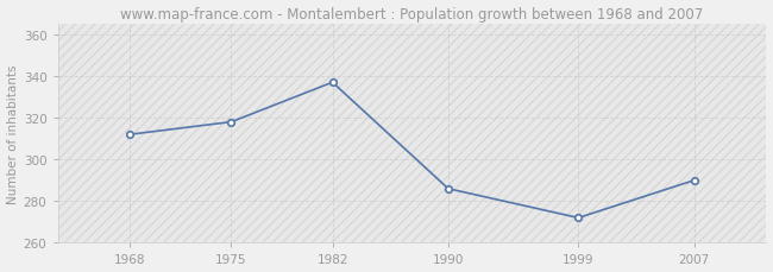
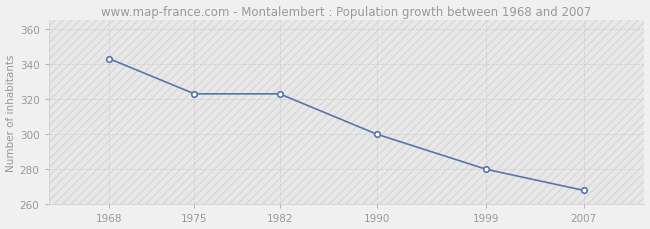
1968: 312 -> 343
1975: 318 -> 323
1982: 337 -> 323
1990: 286 -> 300
1999: 272 -> 280
2007: 290 -> 268
